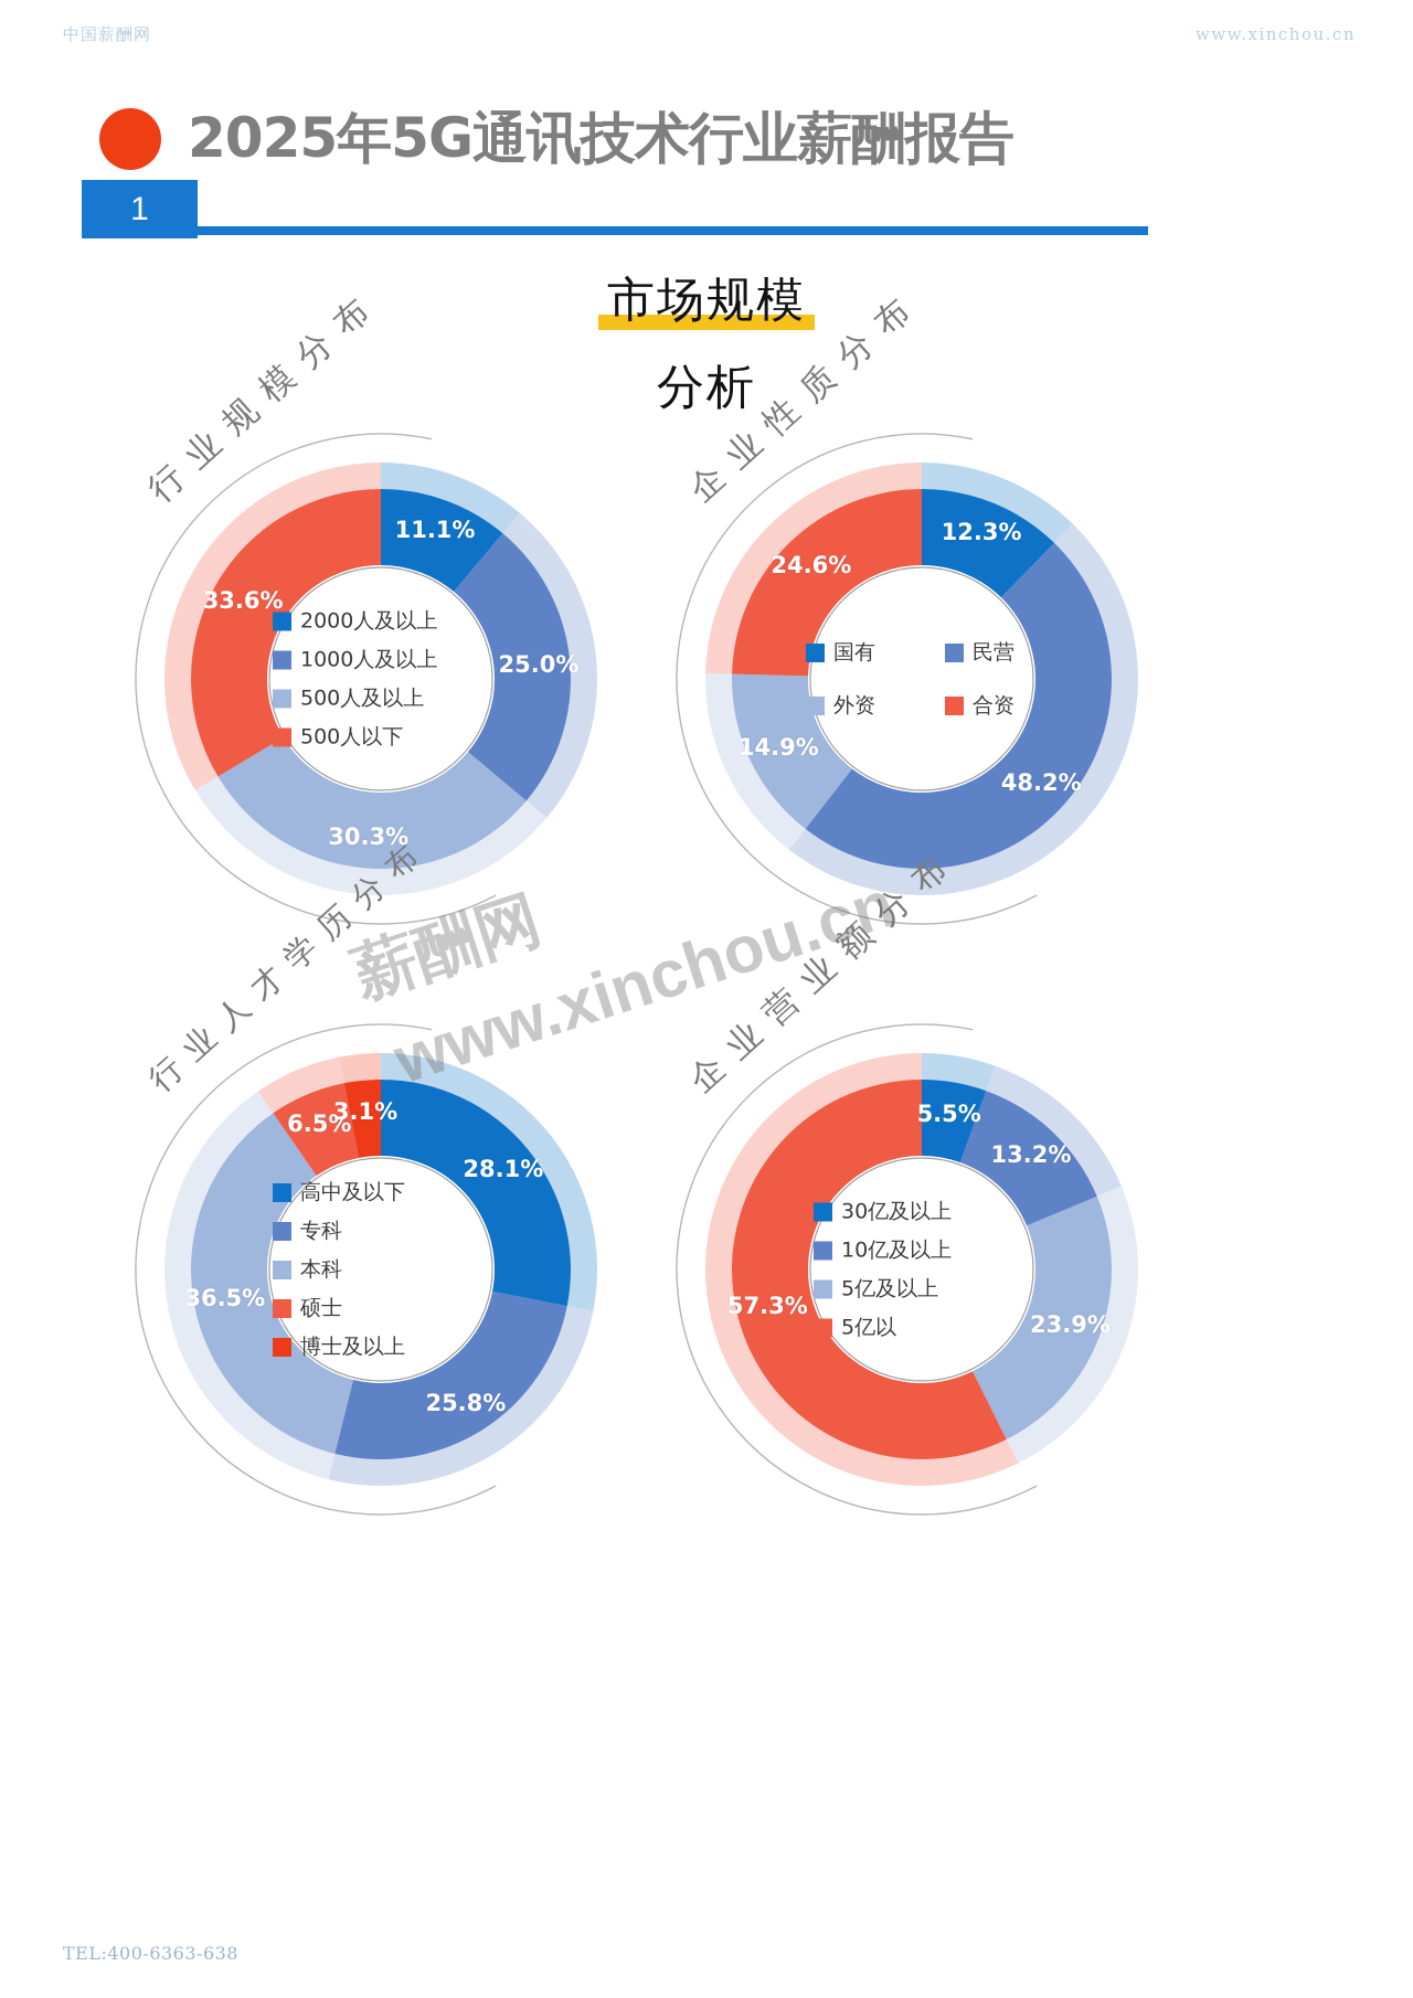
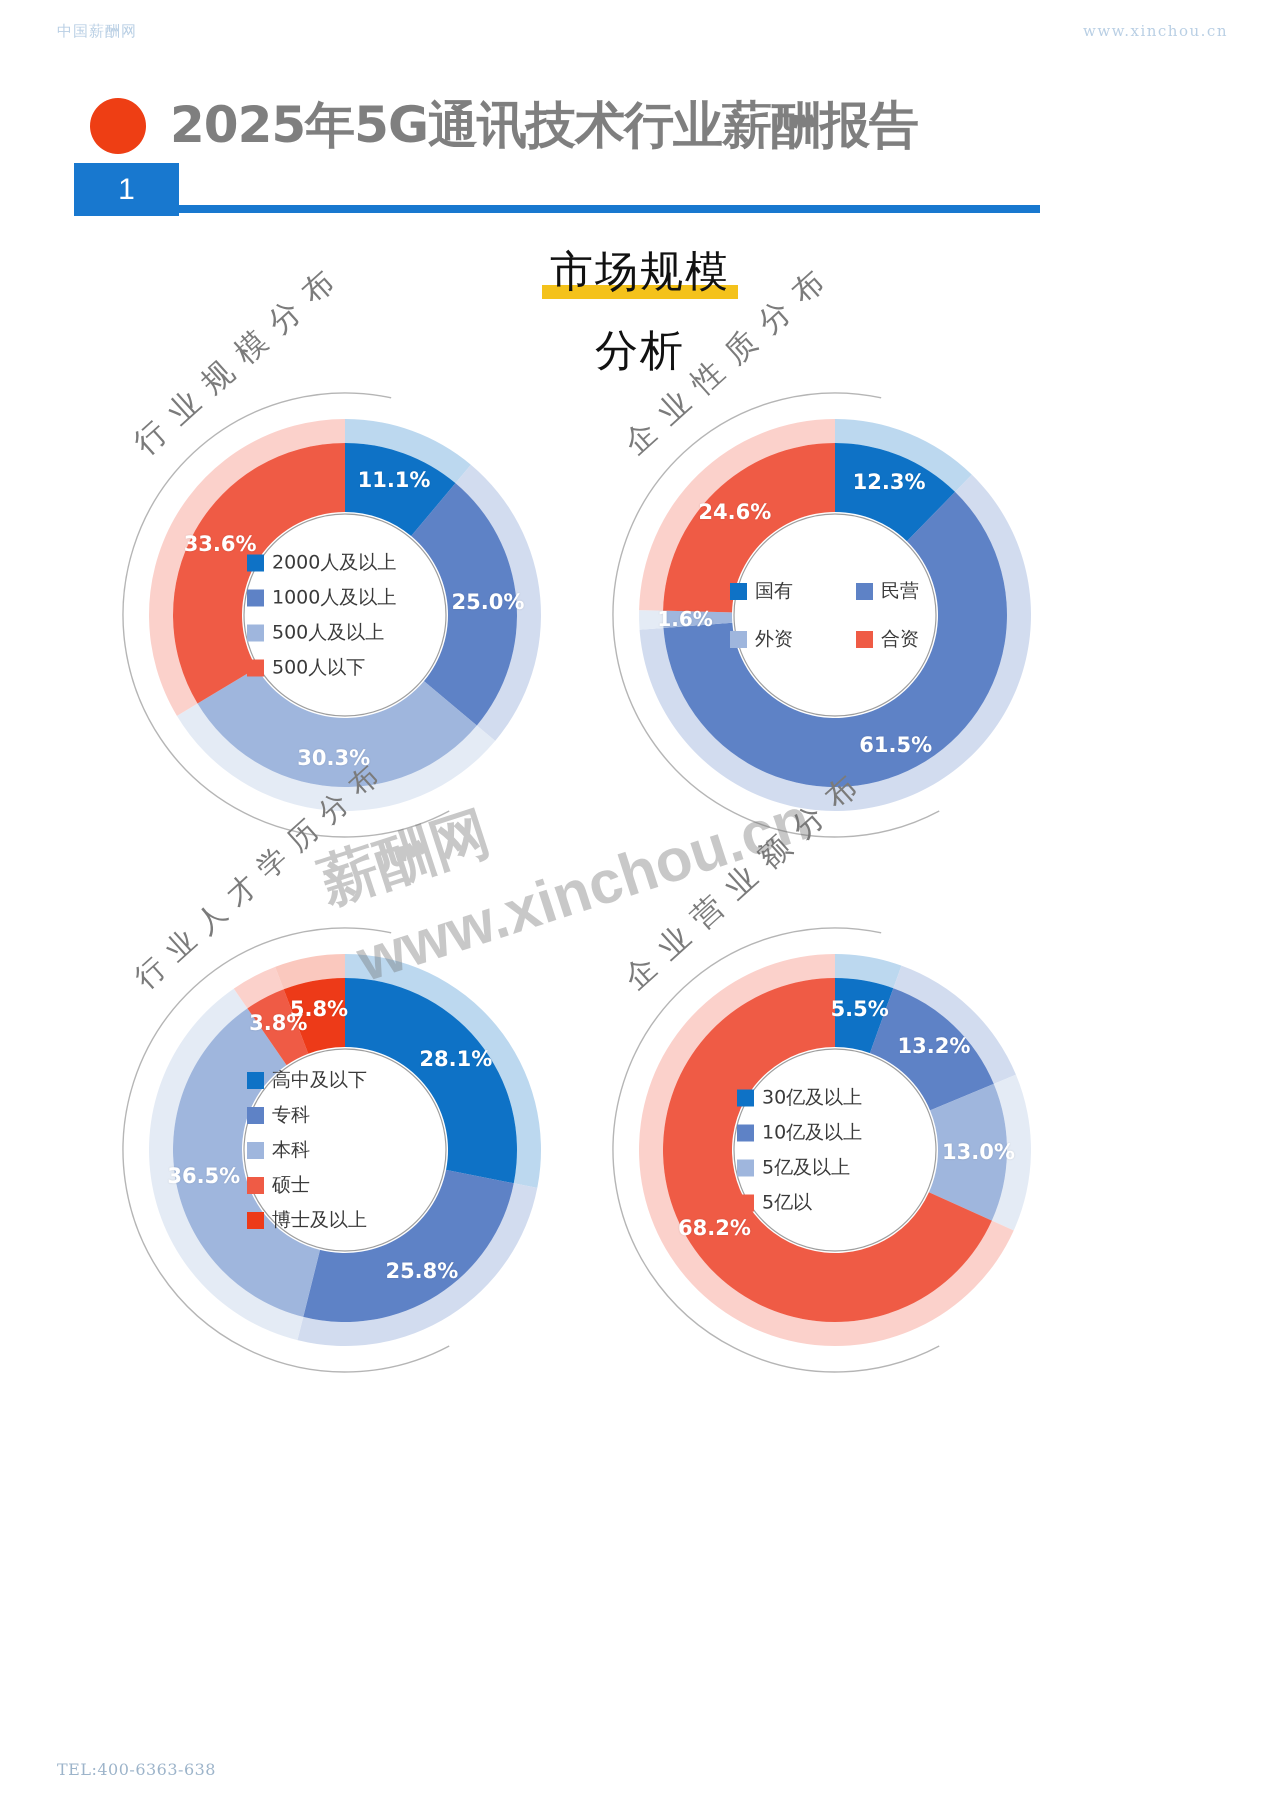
企业性质分布/民营: 48.2% -> 61.5%
企业性质分布/外资: 14.9% -> 1.6%
行业人才学历分布/硕士: 6.5% -> 3.8%
行业人才学历分布/博士及以上: 3.1% -> 5.8%
企业营业额分布/5亿及以上: 23.9% -> 13.0%
企业营业额分布/5亿以: 57.3% -> 68.2%
